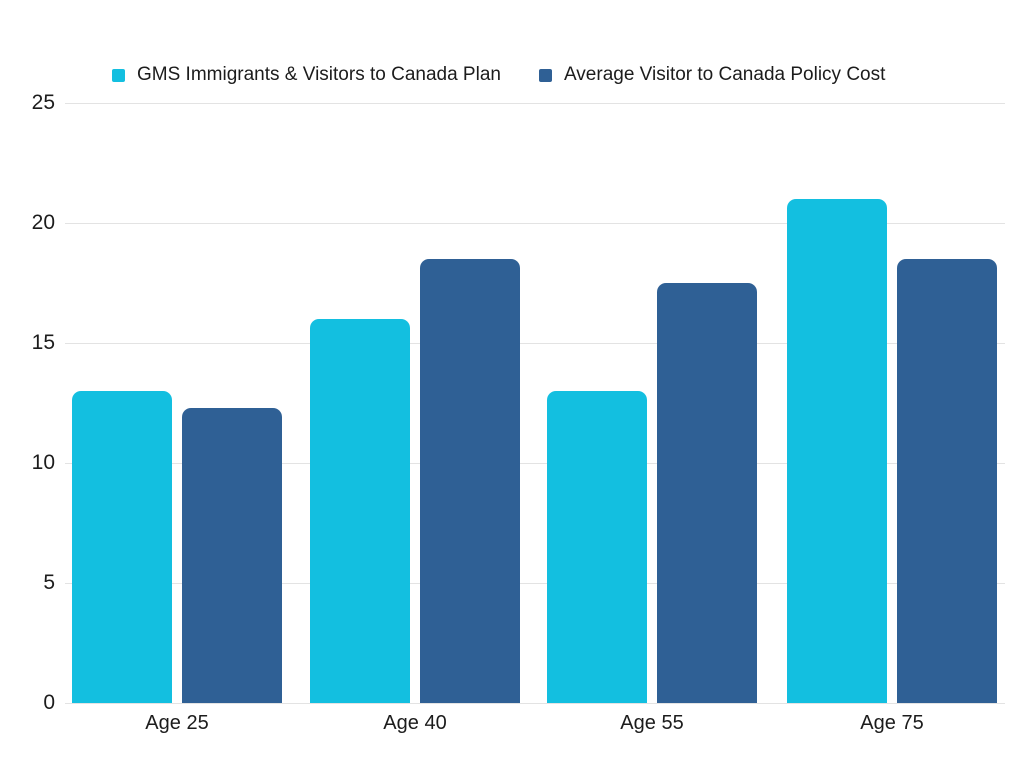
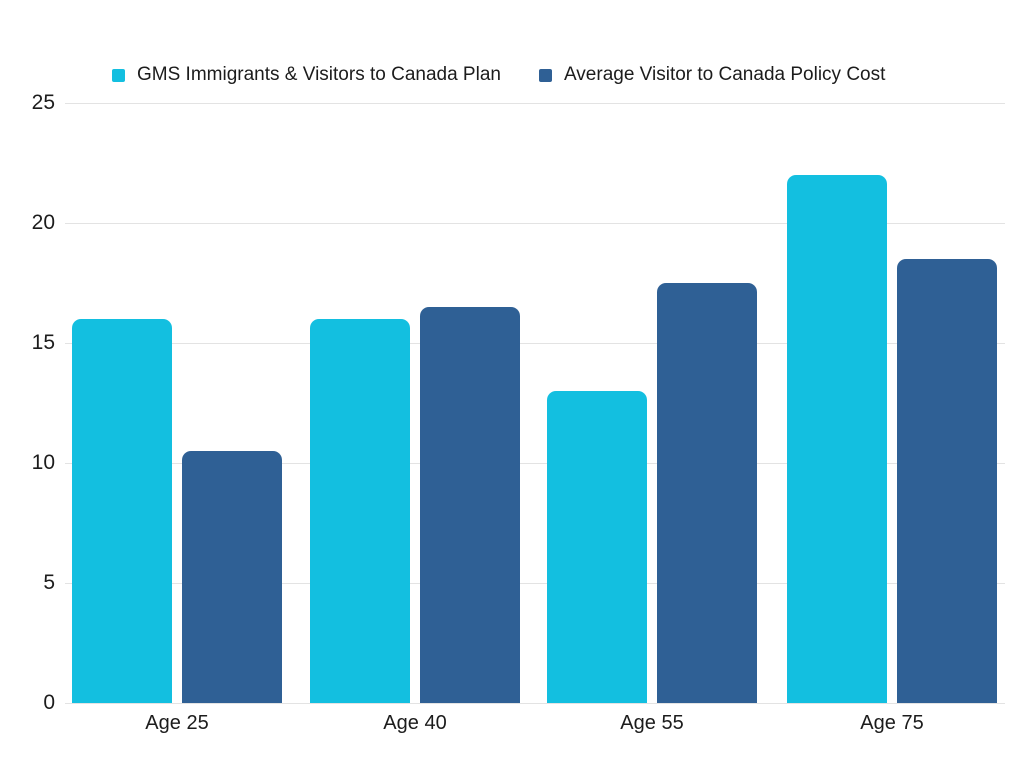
GMS Immigrants & Visitors to Canada Plan/Age 25: 13 -> 16
Average Visitor to Canada Policy Cost/Age 25: 12.3 -> 10.5
Average Visitor to Canada Policy Cost/Age 40: 18.5 -> 16.5
GMS Immigrants & Visitors to Canada Plan/Age 75: 21 -> 22
